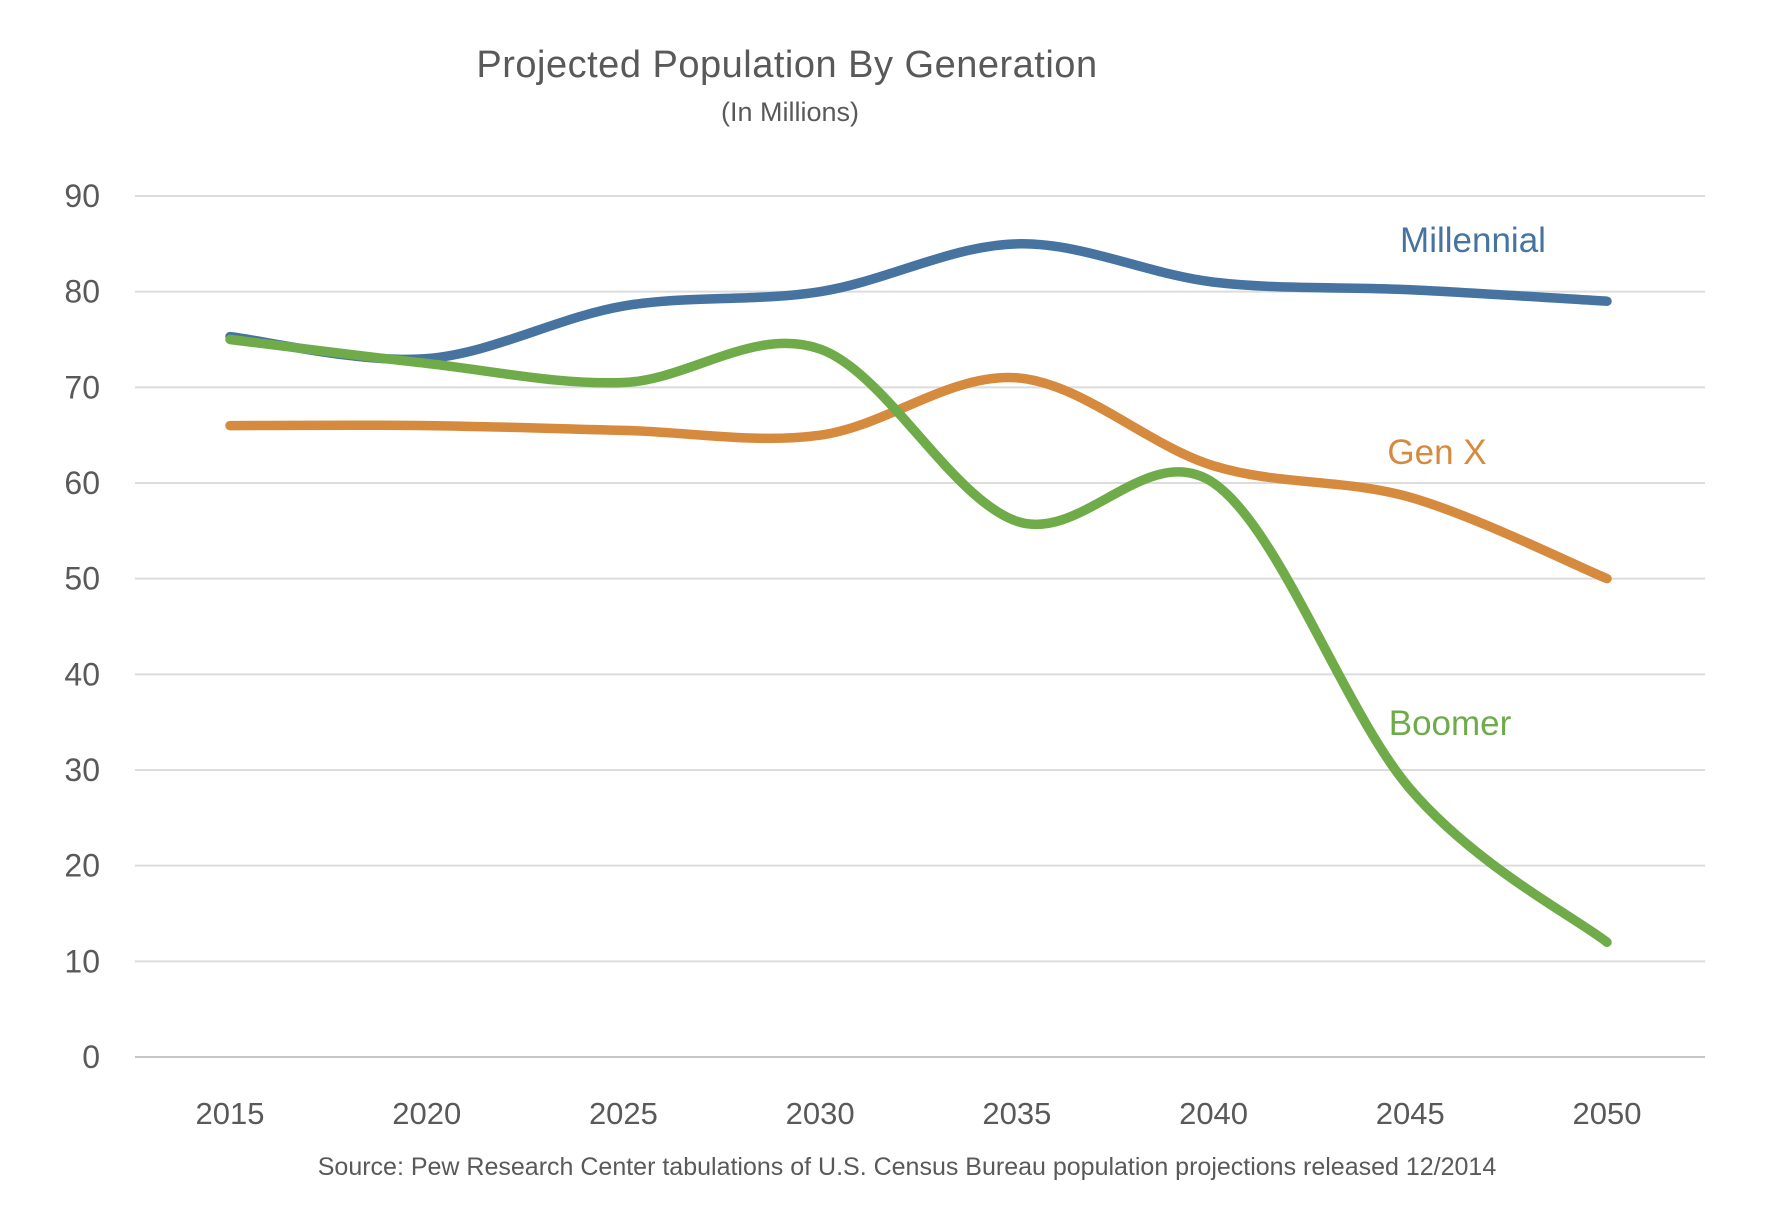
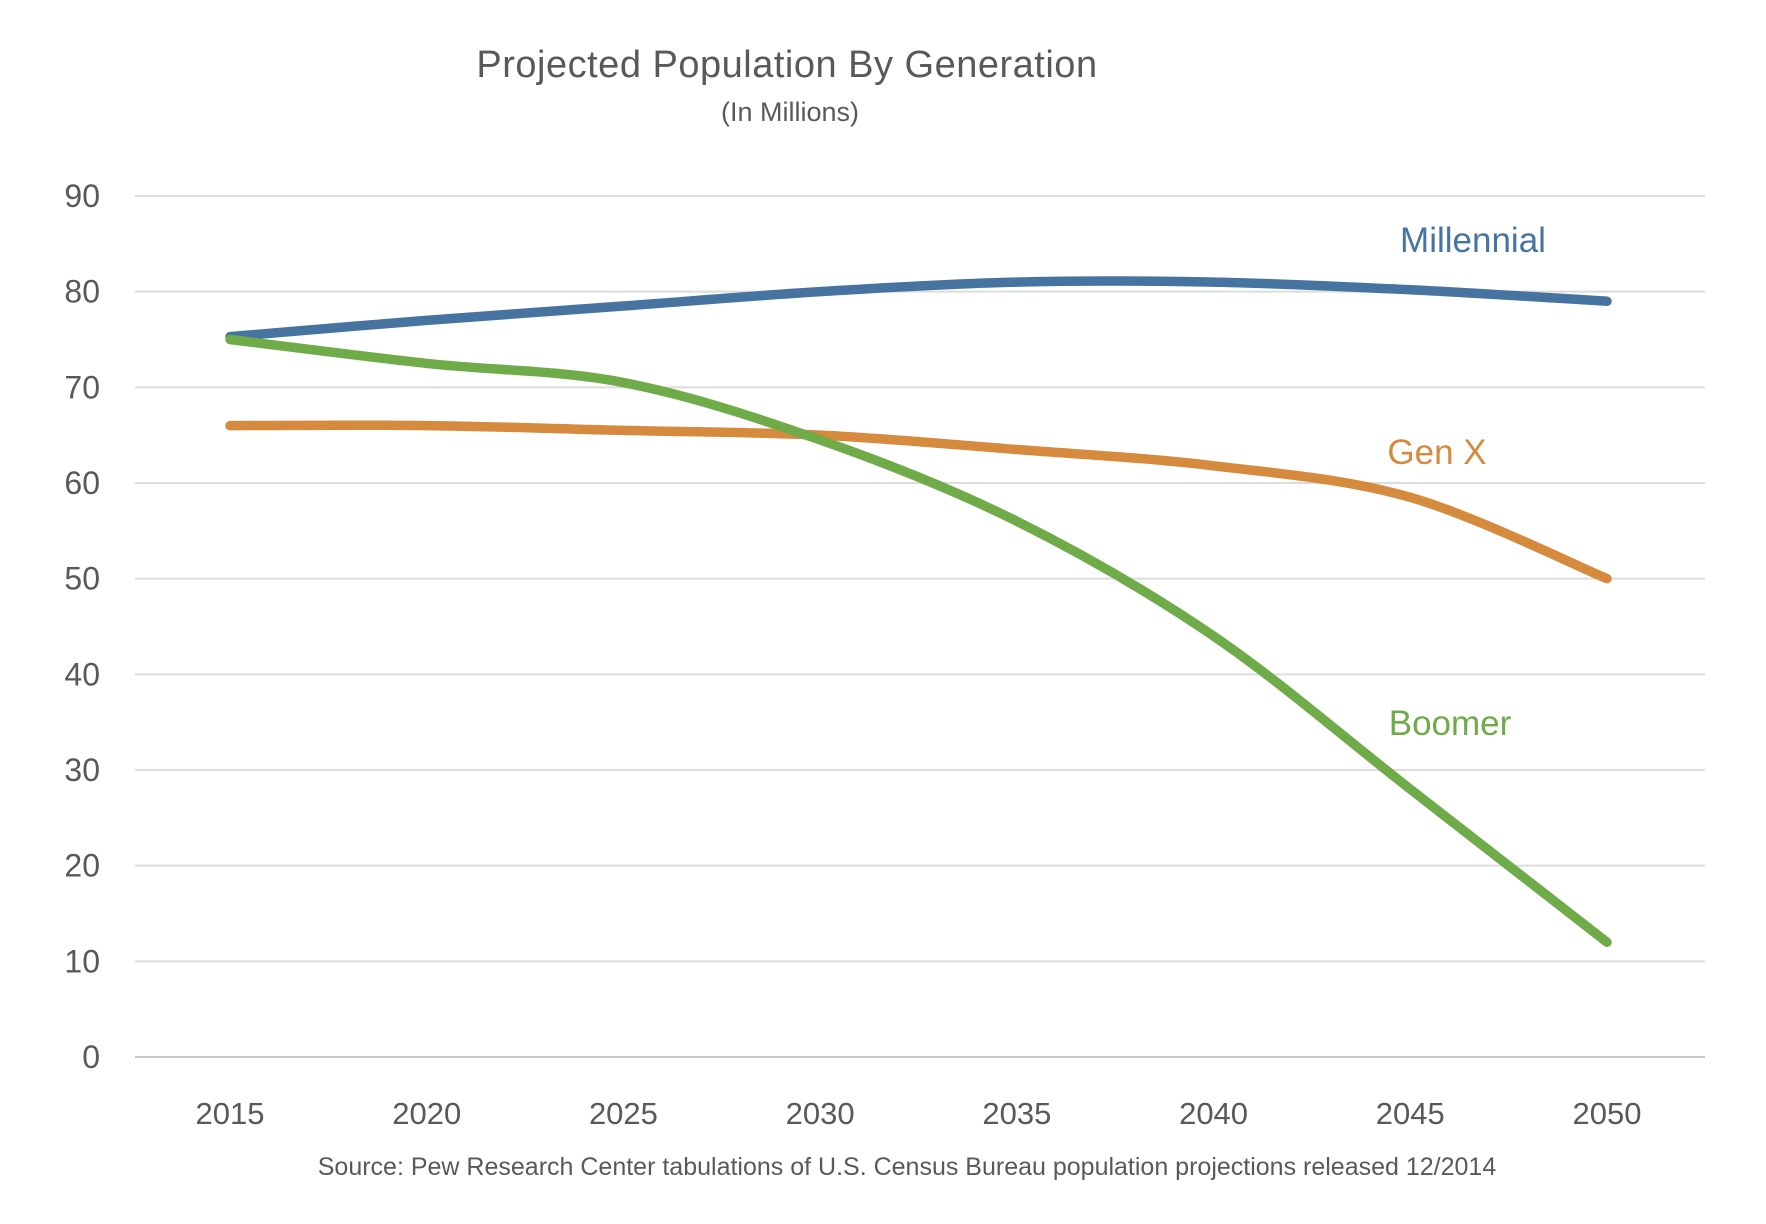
Millennial/2020: 73 -> 77
Boomer/2030: 74 -> 64
Millennial/2035: 85 -> 81
Gen X/2035: 71 -> 64
Boomer/2040: 60 -> 44
